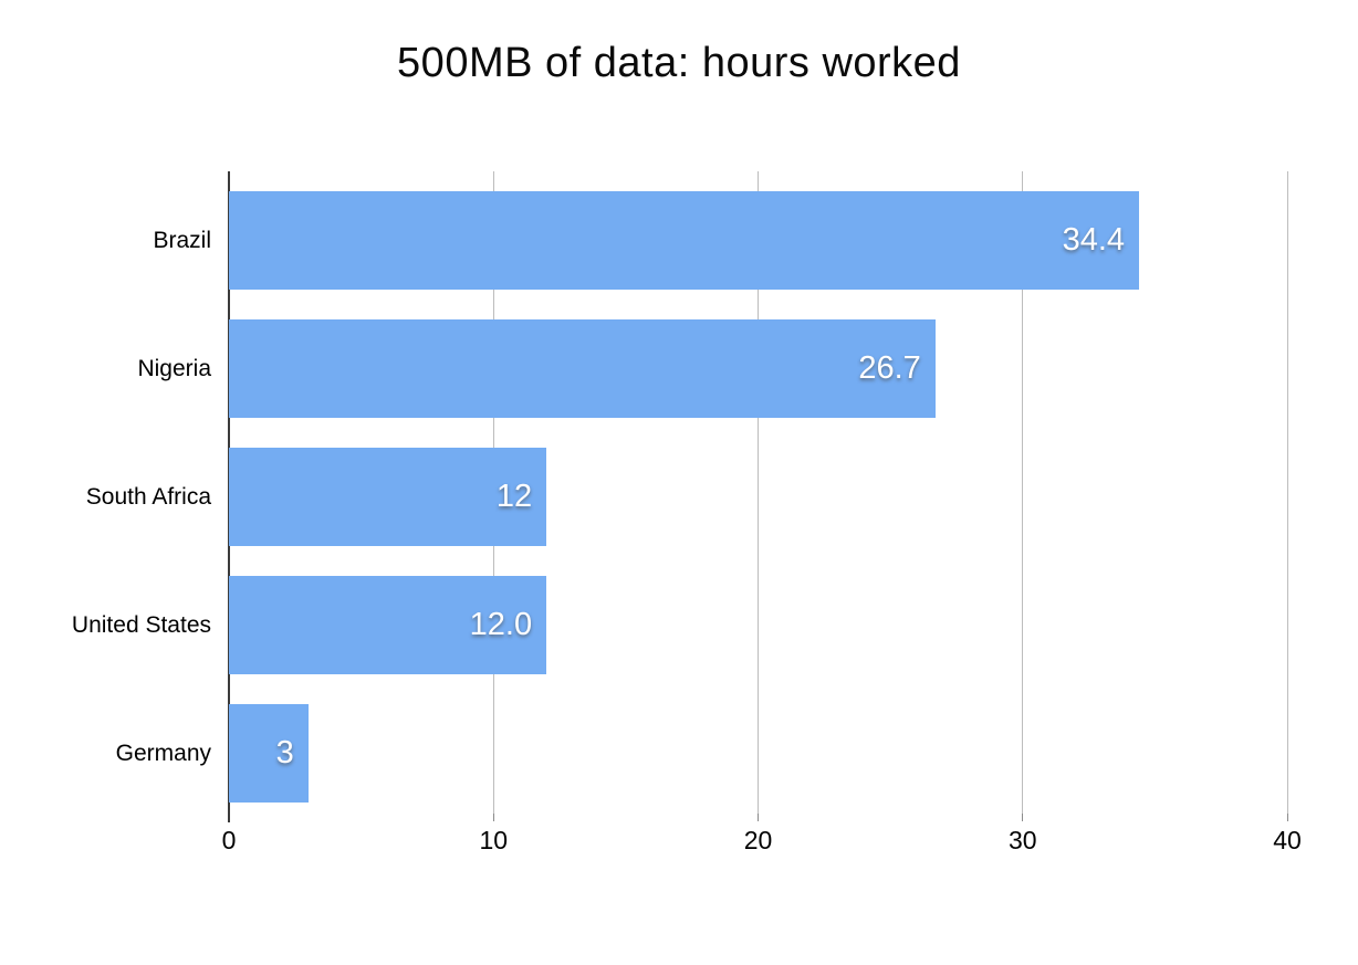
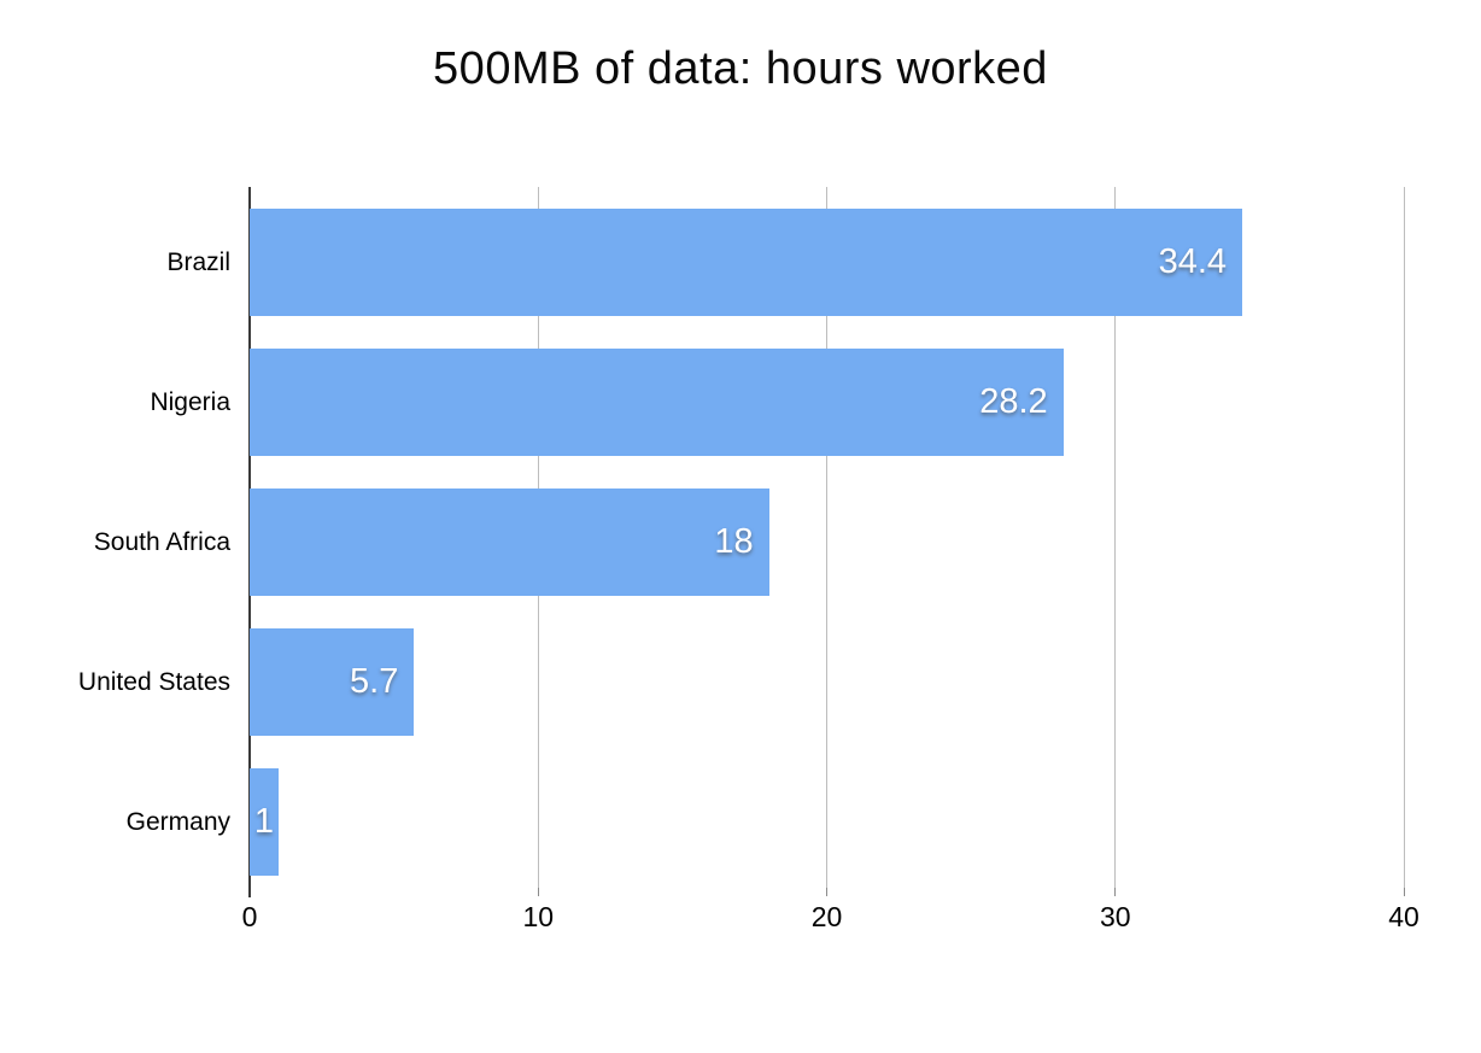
Nigeria: 26.7 -> 28.2
South Africa: 12 -> 18
United States: 12.0 -> 5.7
Germany: 3 -> 1
